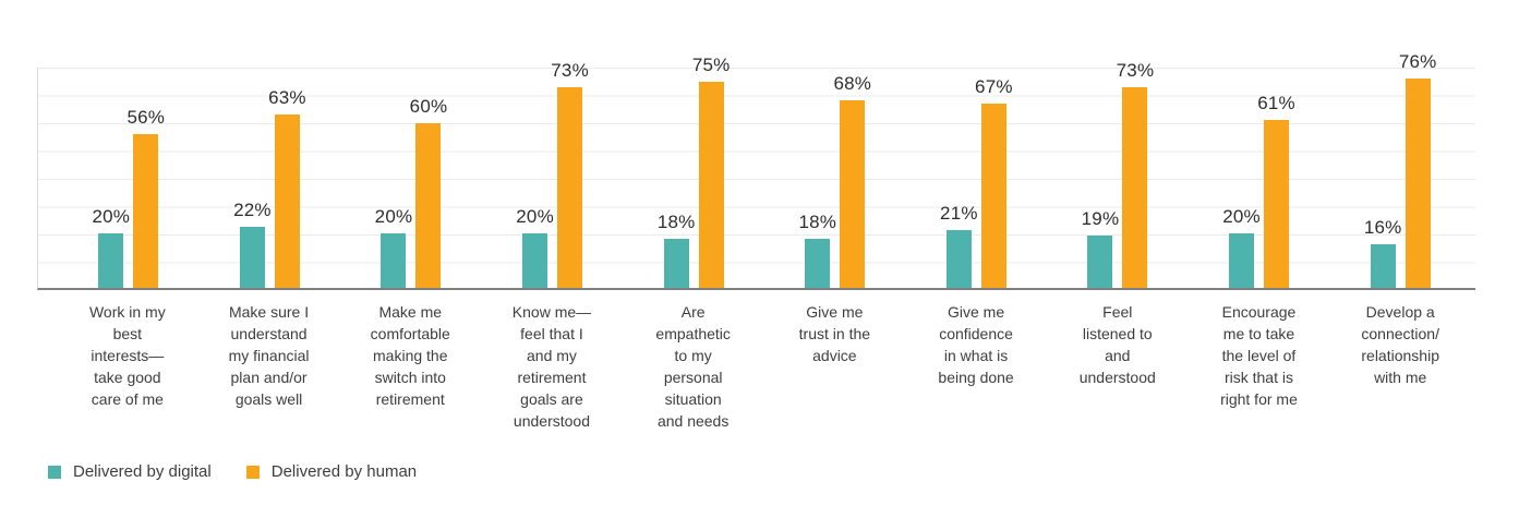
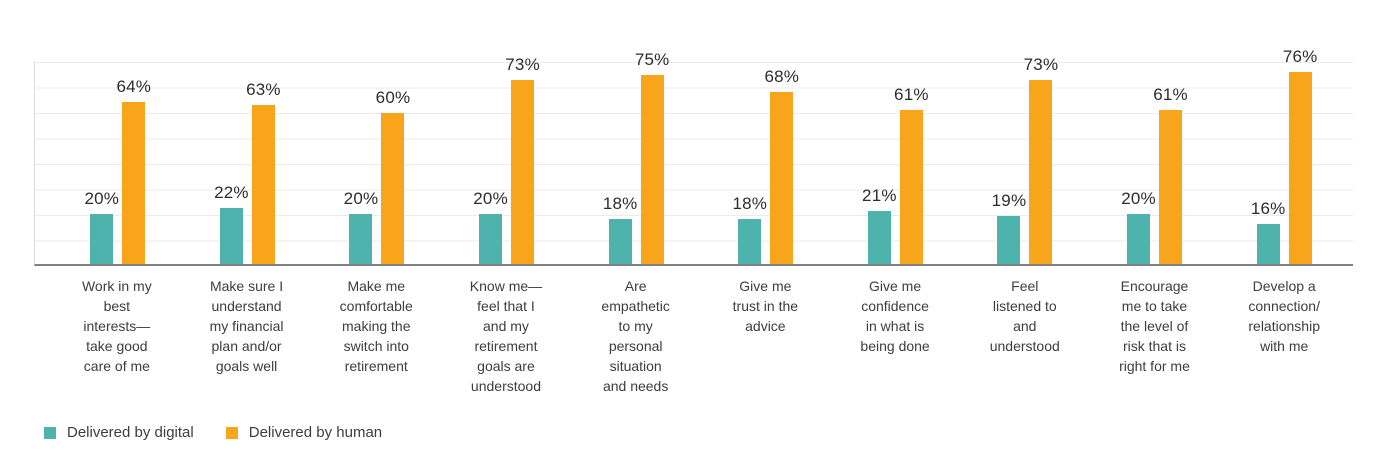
Delivered by human/Work in my best interests— take good care of me: 56% -> 64%
Delivered by human/Give me confidence in what is being done: 67% -> 61%
